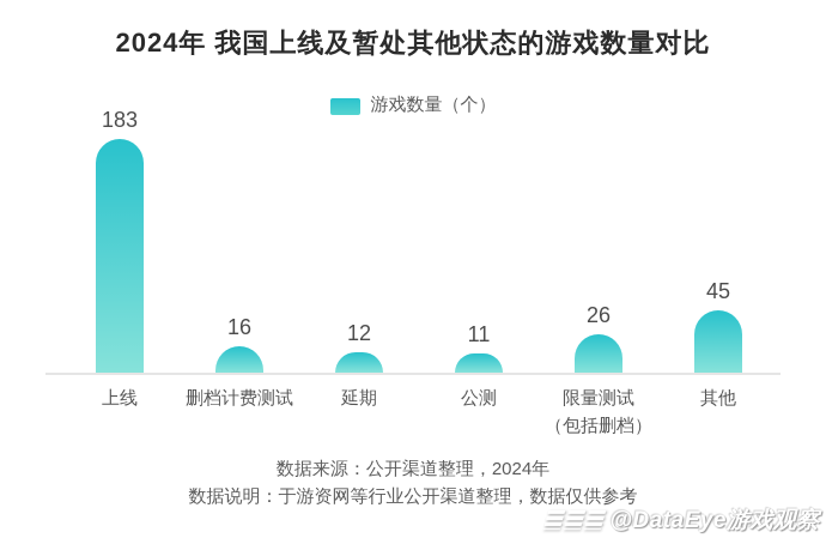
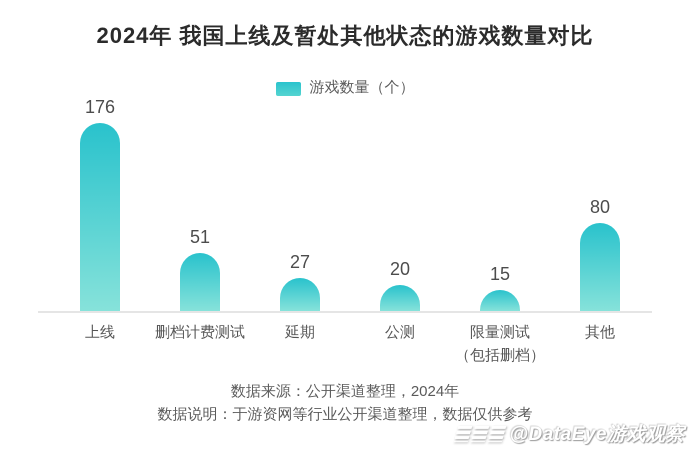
上线: 183 -> 176
删档计费测试: 16 -> 51
延期: 12 -> 27
公测: 11 -> 20
限量测试（包括删档）: 26 -> 15
其他: 45 -> 80
